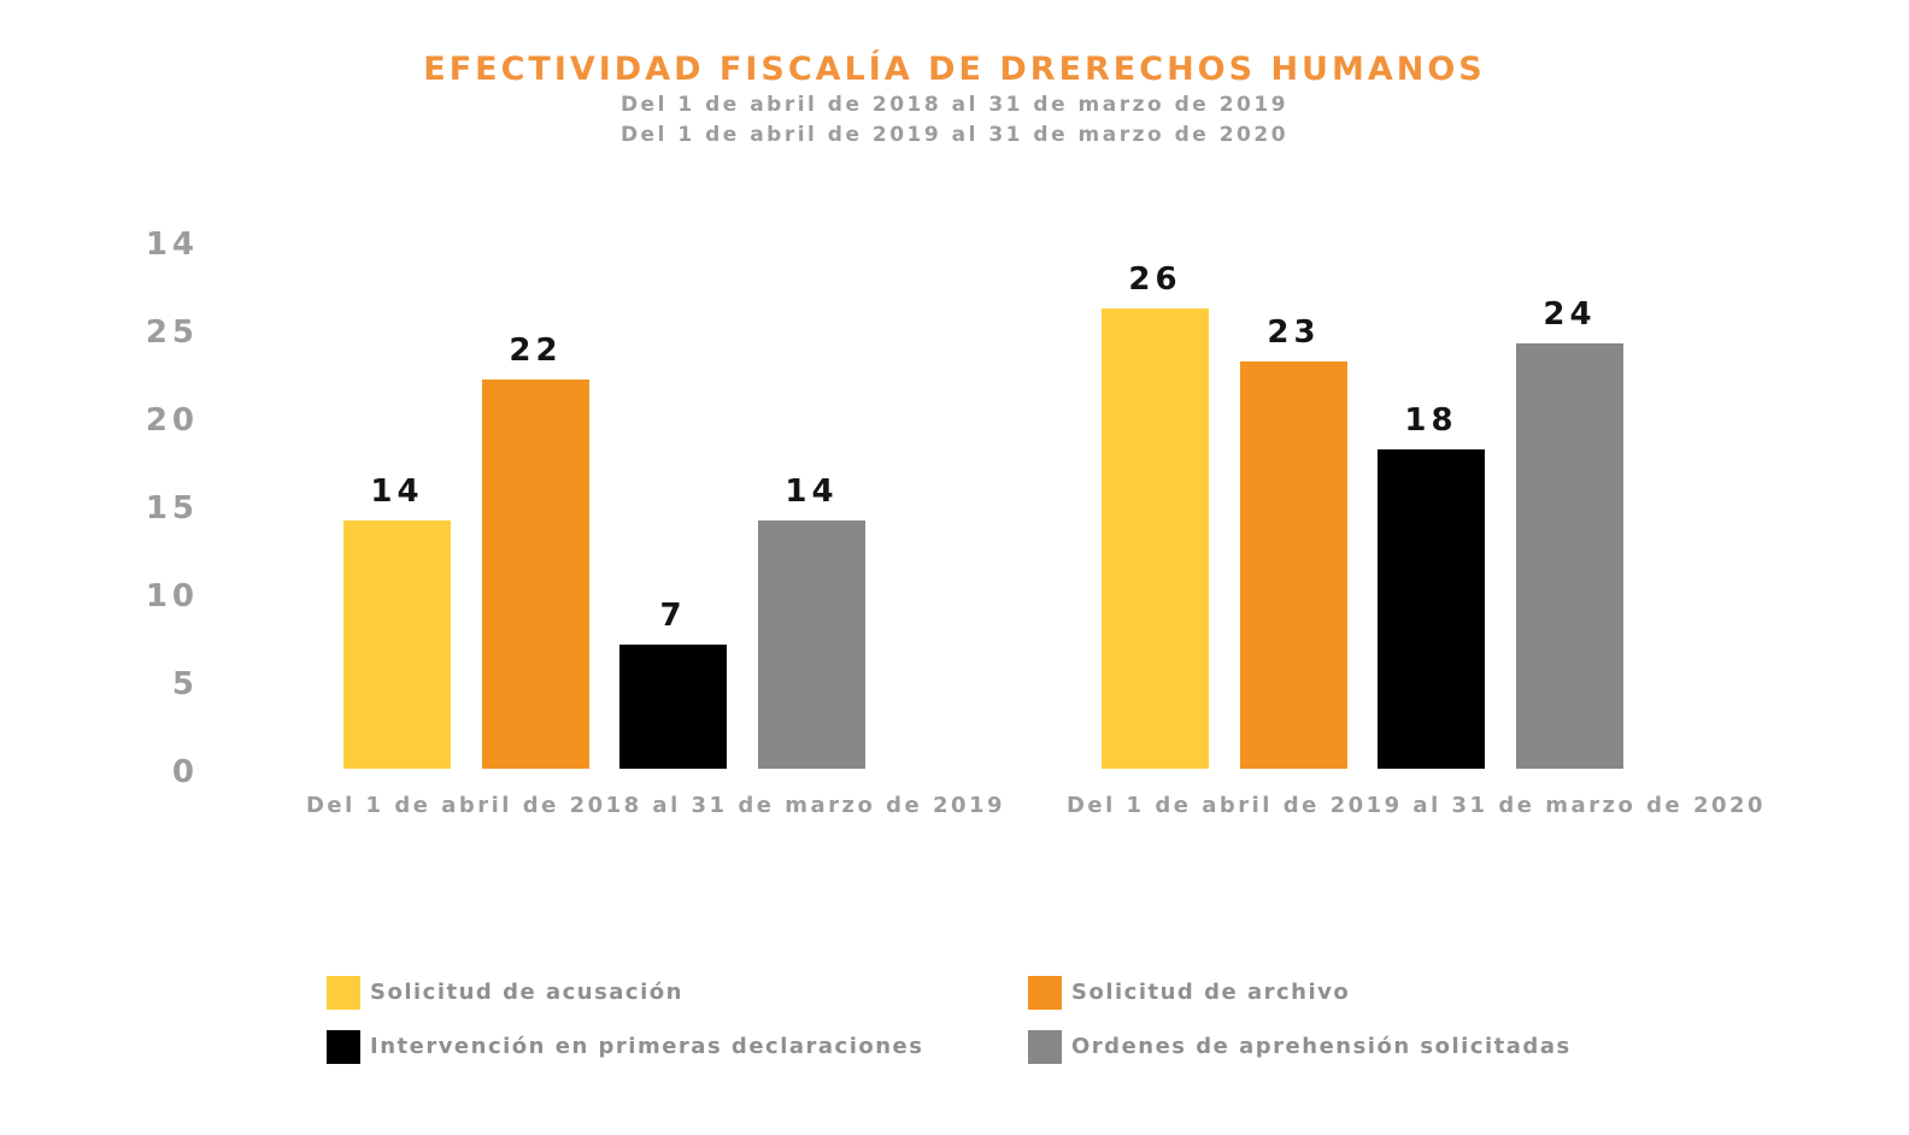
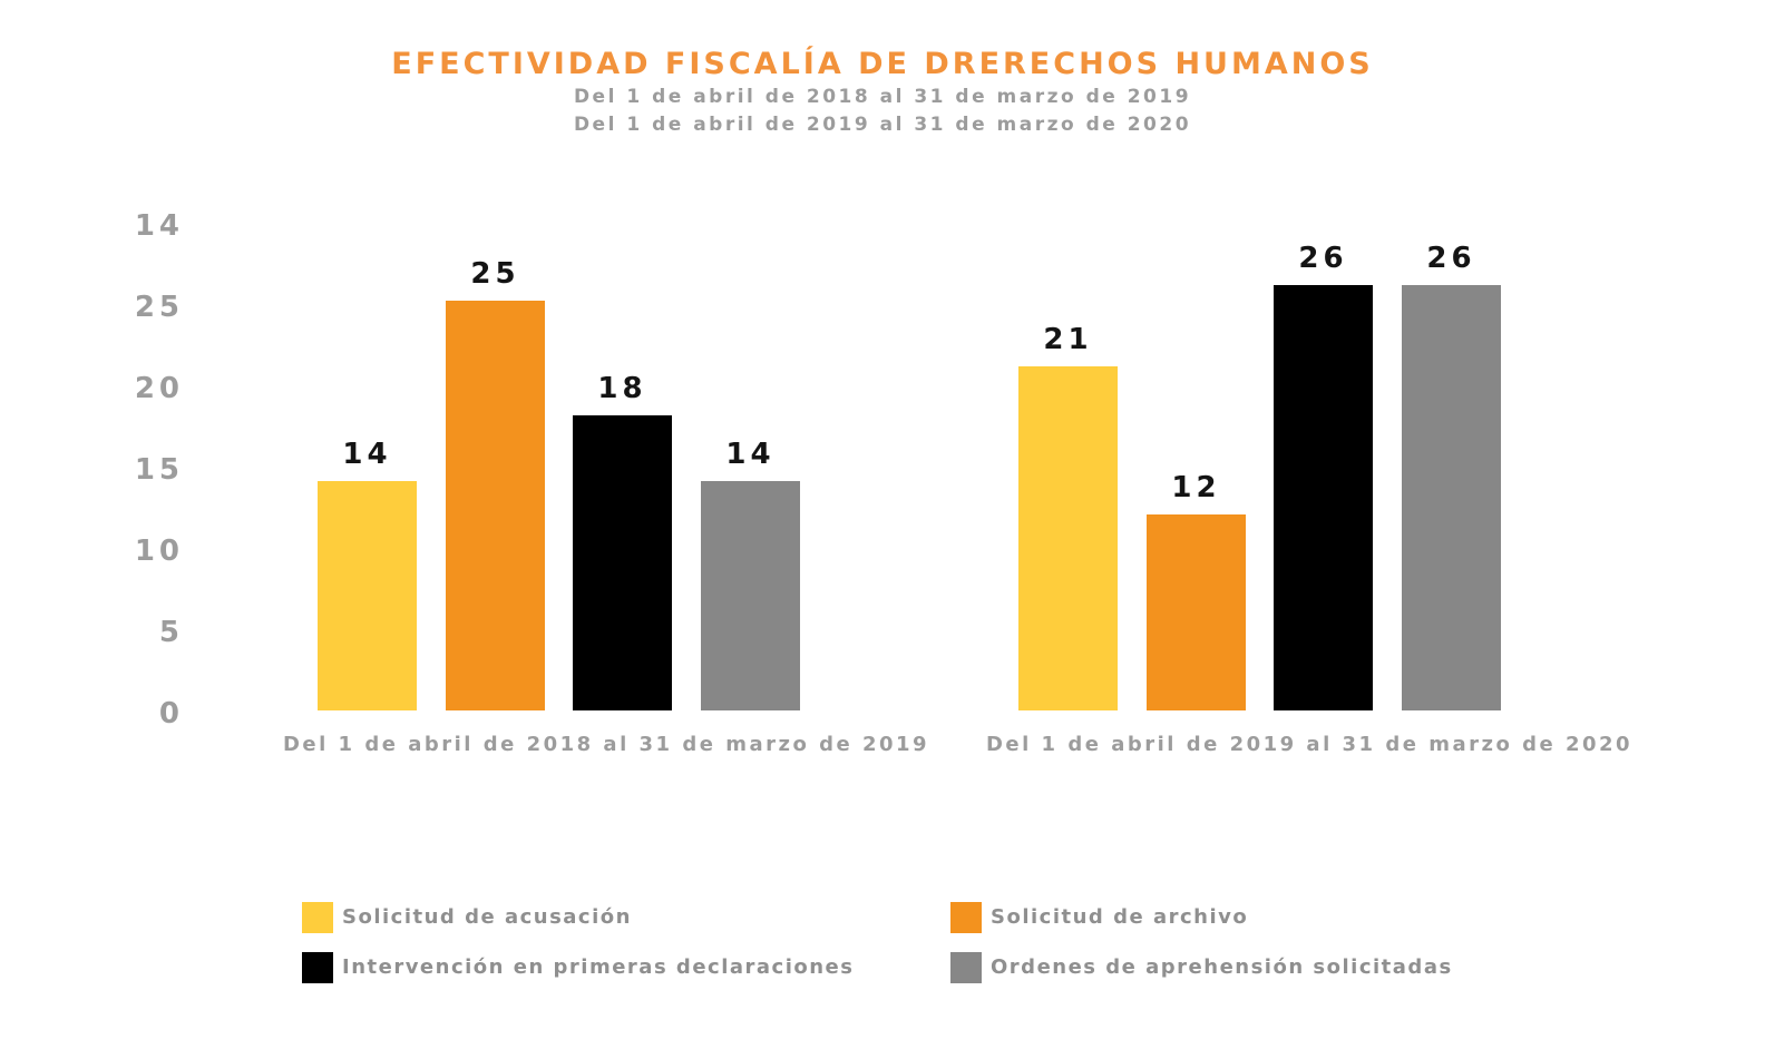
Solicitud de archivo/Del 1 de abril de 2018 al 31 de marzo de 2019: 22 -> 25
Intervención en primeras declaraciones/Del 1 de abril de 2018 al 31 de marzo de 2019: 7 -> 18
Solicitud de acusación/Del 1 de abril de 2019 al 31 de marzo de 2020: 26 -> 21
Solicitud de archivo/Del 1 de abril de 2019 al 31 de marzo de 2020: 23 -> 12
Intervención en primeras declaraciones/Del 1 de abril de 2019 al 31 de marzo de 2020: 18 -> 26
Ordenes de aprehensión solicitadas/Del 1 de abril de 2019 al 31 de marzo de 2020: 24 -> 26
